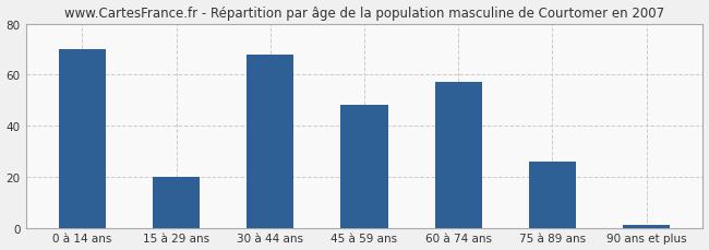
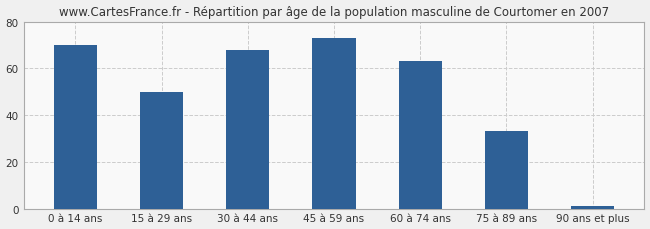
15 à 29 ans: 20 -> 50
45 à 59 ans: 48 -> 73
60 à 74 ans: 57 -> 63
75 à 89 ans: 26 -> 33
